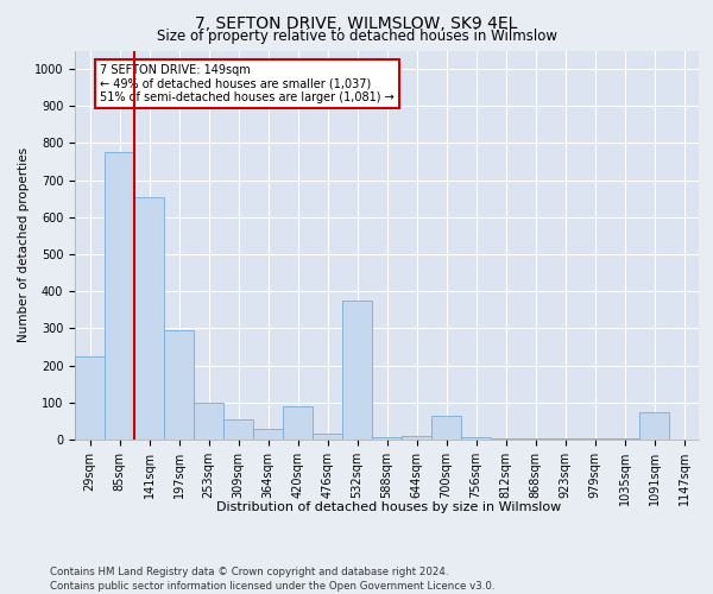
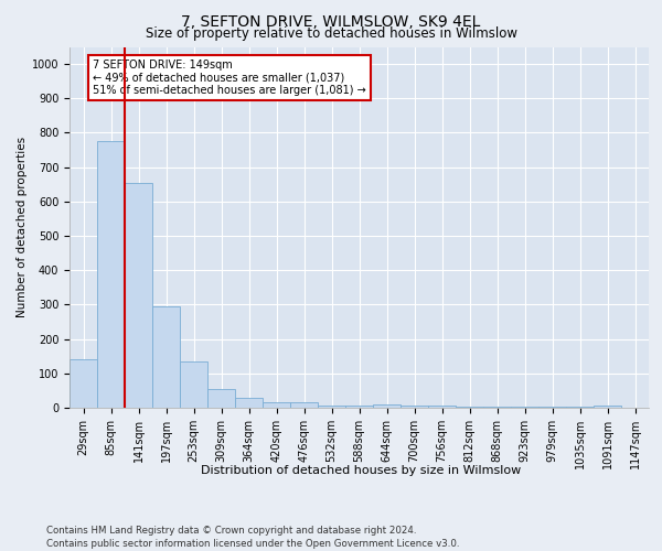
29sqm: 225 -> 140
253sqm: 100 -> 135
420sqm: 90 -> 17
532sqm: 375 -> 8
700sqm: 65 -> 5
1091sqm: 75 -> 8
